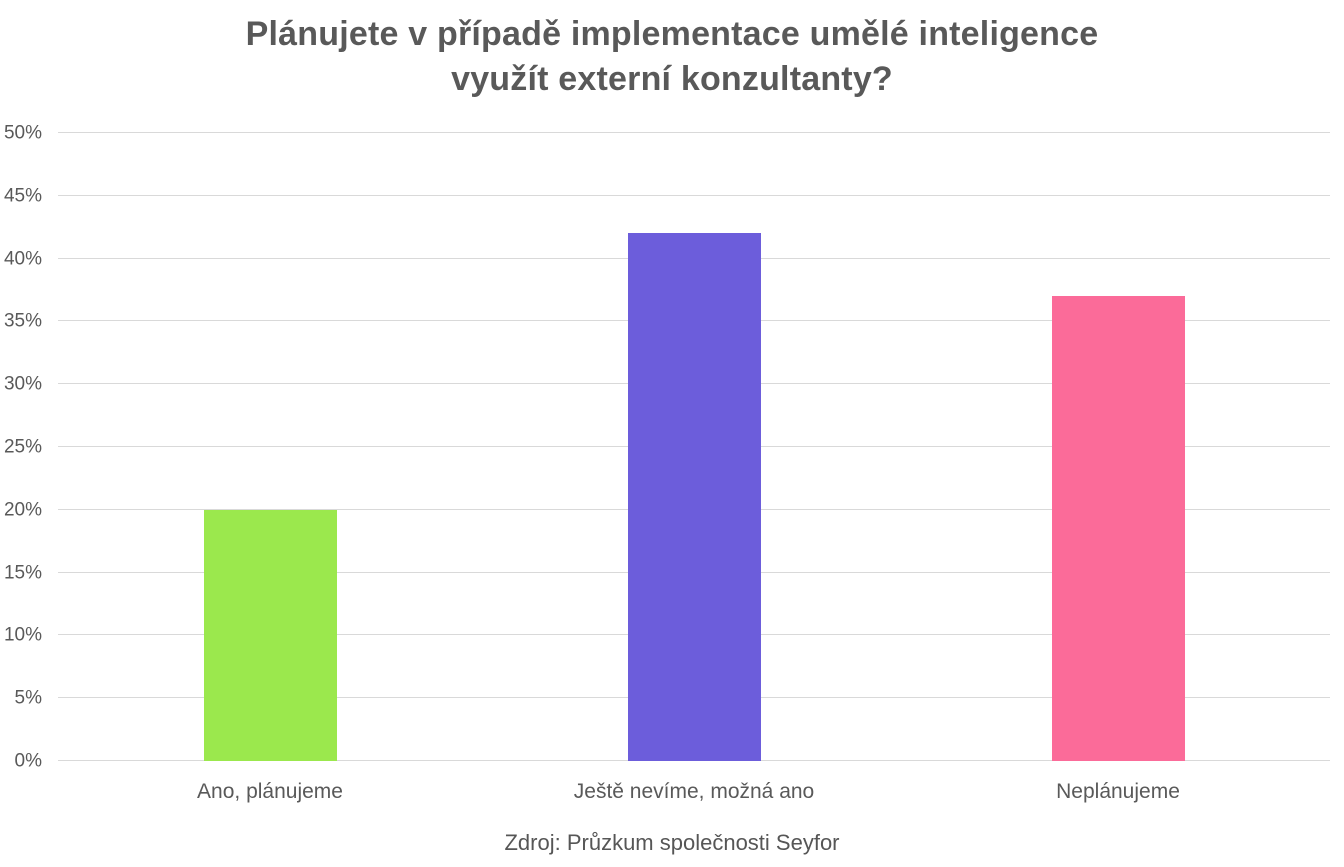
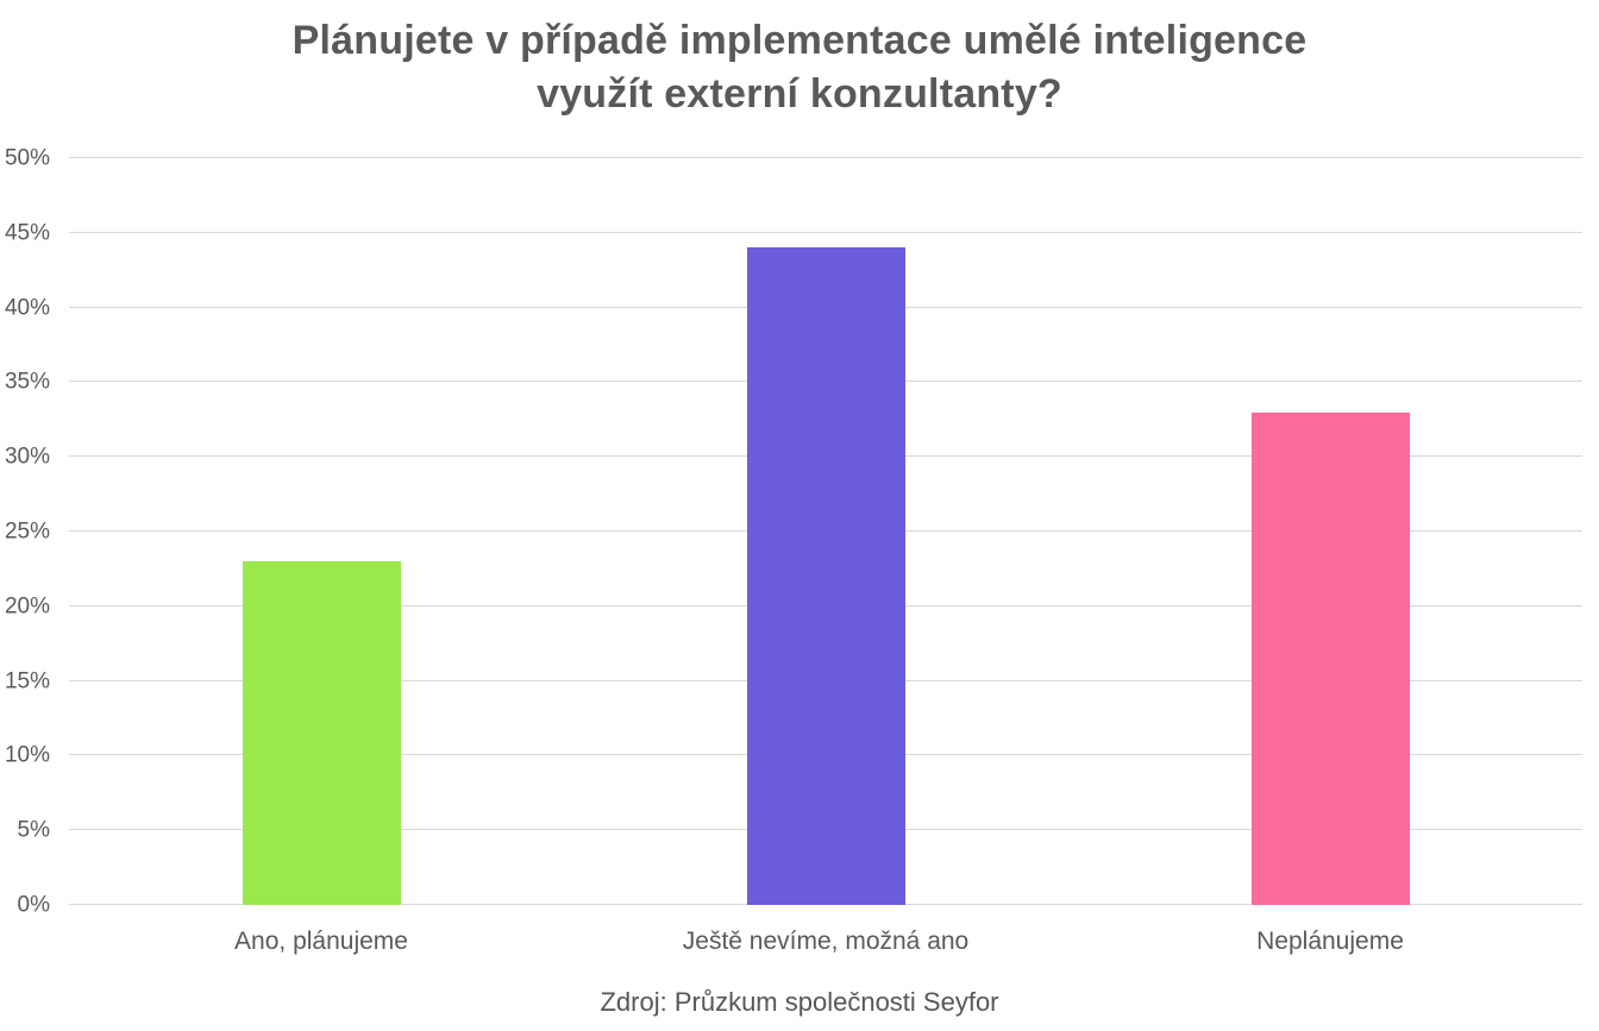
Ano, plánujeme: 20% -> 23%
Ještě nevíme, možná ano: 42% -> 44%
Neplánujeme: 37% -> 33%
